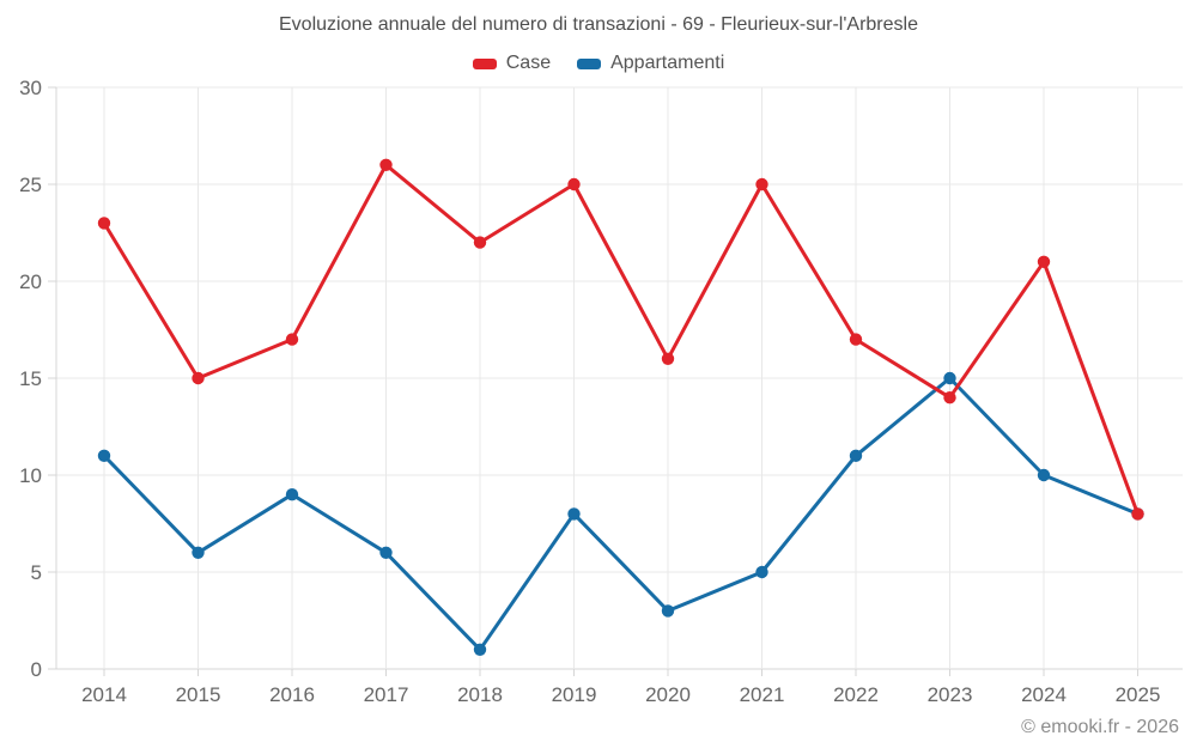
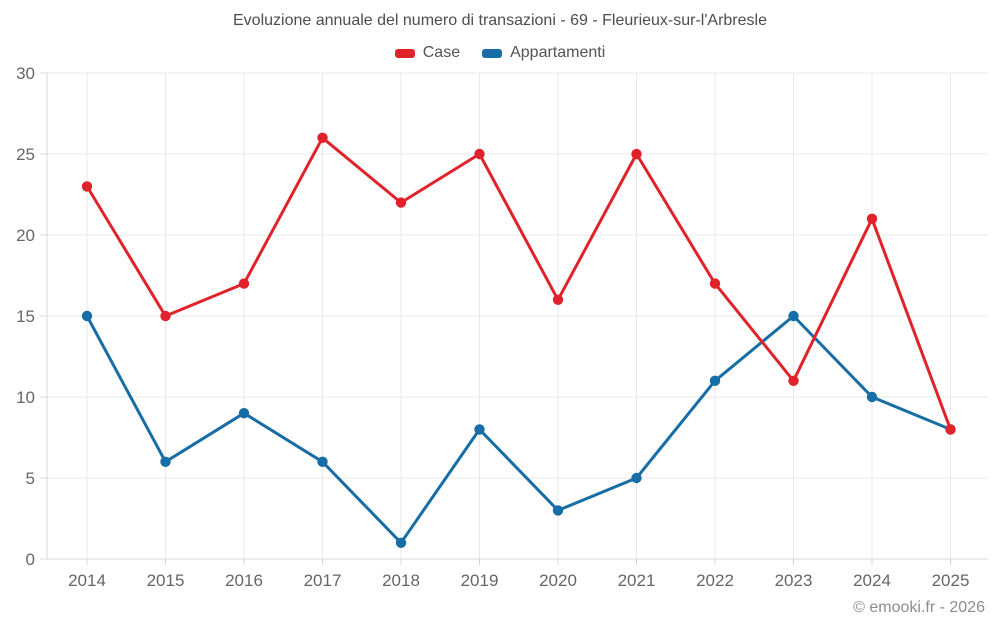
Appartamenti/2014: 11 -> 15
Case/2023: 14 -> 11
